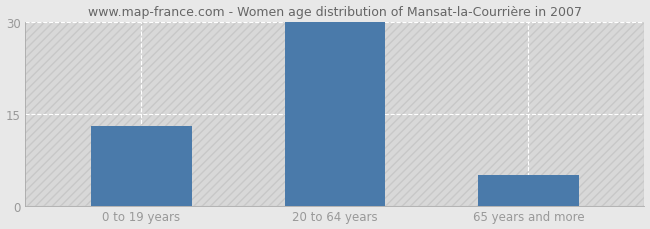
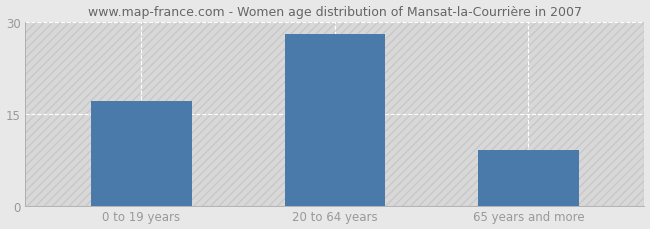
0 to 19 years: 13 -> 17
20 to 64 years: 30 -> 28
65 years and more: 5 -> 9
